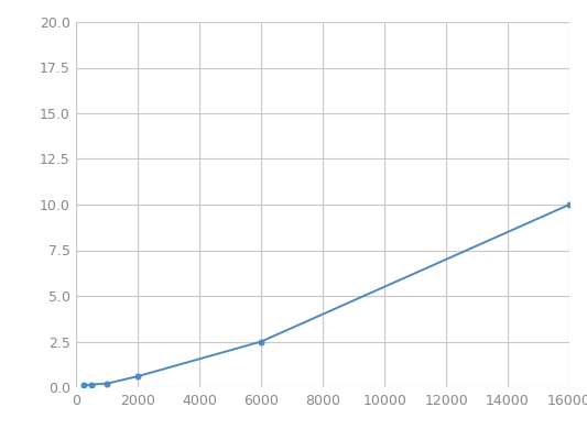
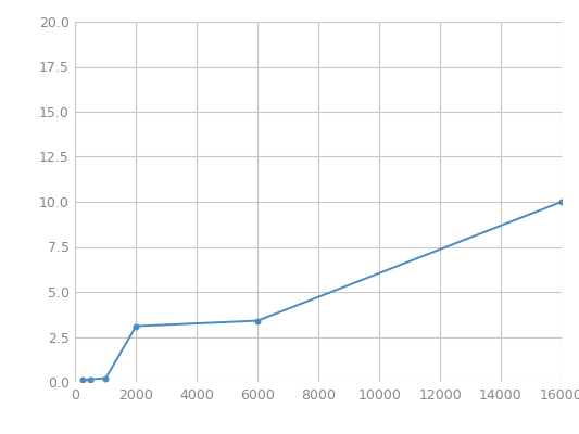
2000: 0.6 -> 3.1
6000: 2.5 -> 3.4
